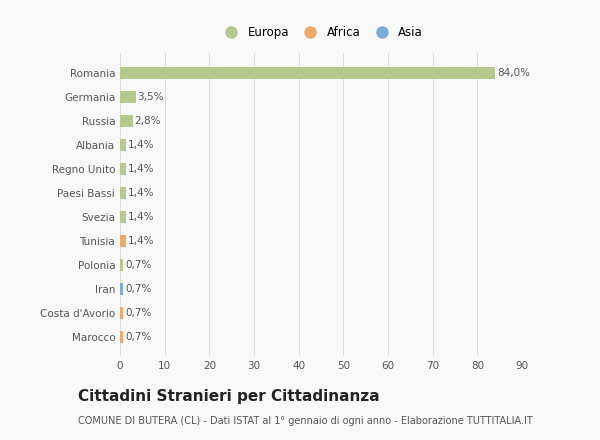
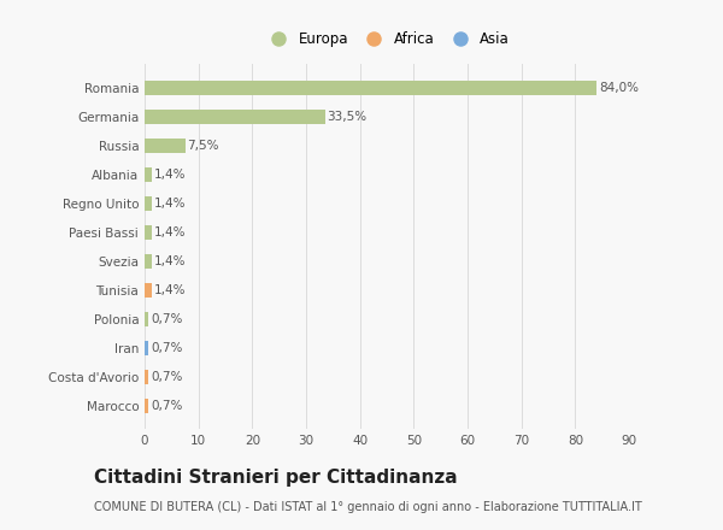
Germania: 3,5% -> 33,5%
Russia: 2,8% -> 7,5%
